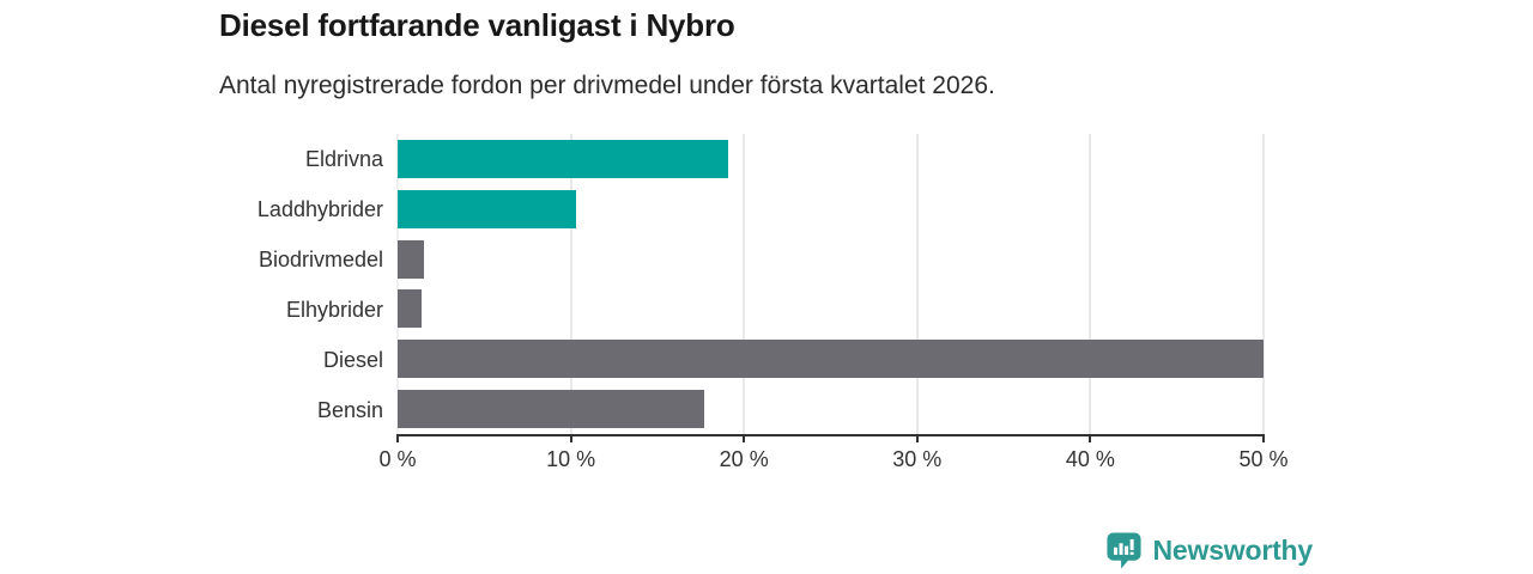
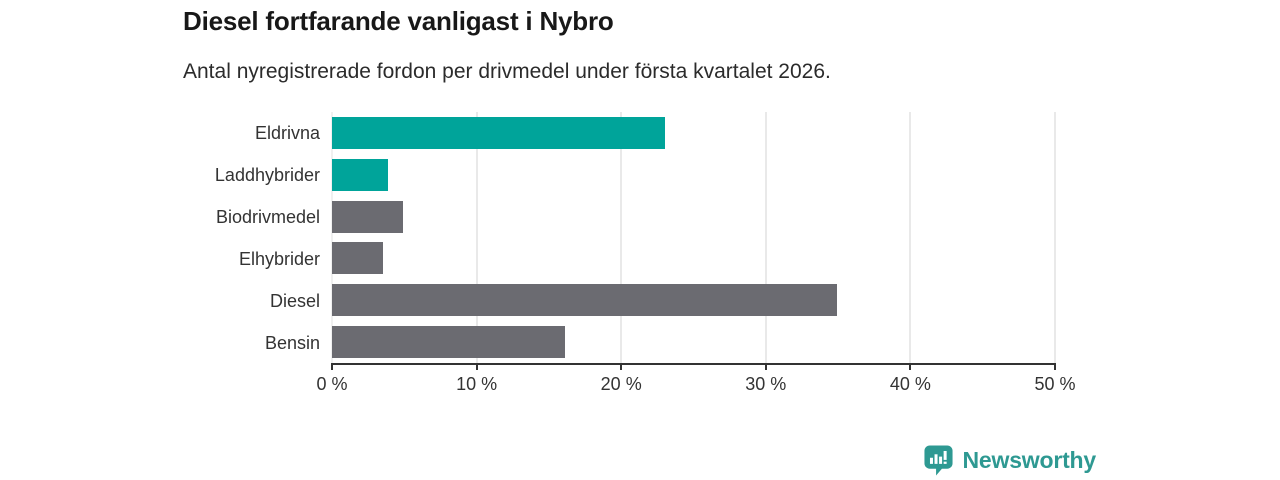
Eldrivna: 19.1% -> 23.0%
Laddhybrider: 10.3% -> 3.9%
Biodrivmedel: 1.5% -> 4.9%
Elhybrider: 1.4% -> 3.5%
Diesel: 50.0% -> 34.9%
Bensin: 17.7% -> 16.1%
